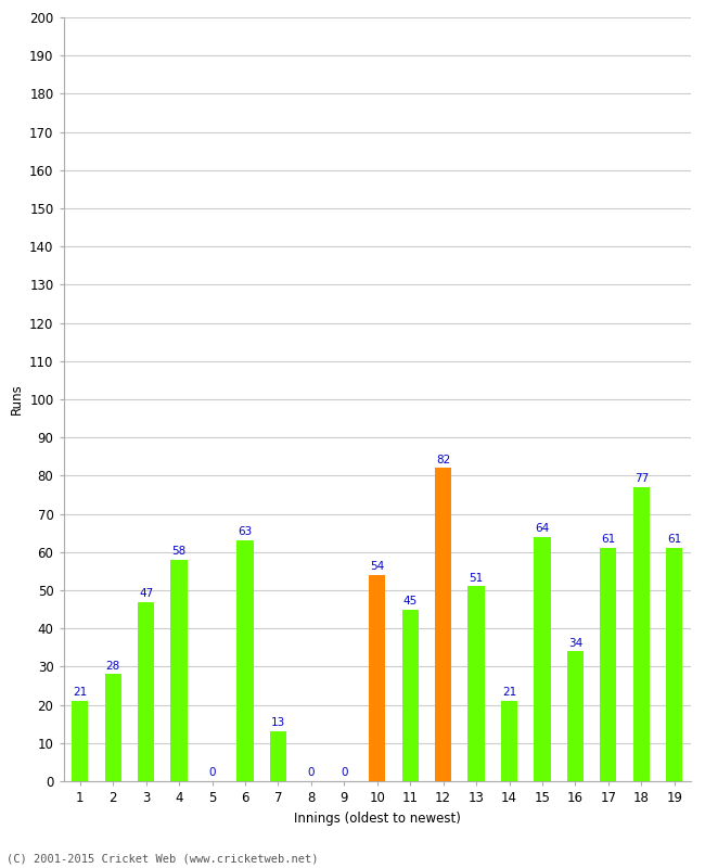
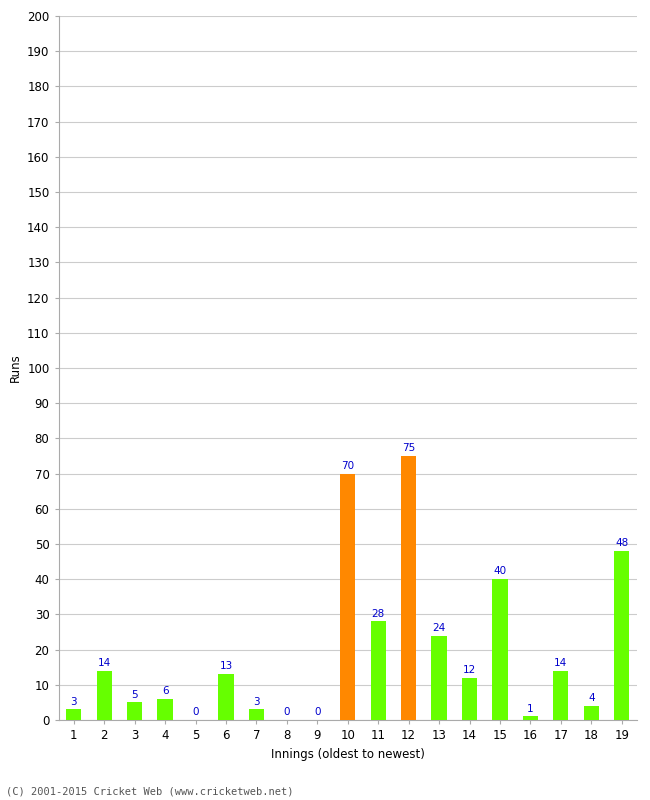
1: 21 -> 3
2: 28 -> 14
3: 47 -> 5
4: 58 -> 6
6: 63 -> 13
7: 13 -> 3
10: 54 -> 70
11: 45 -> 28
12: 82 -> 75
13: 51 -> 24
14: 21 -> 12
15: 64 -> 40
16: 34 -> 1
17: 61 -> 14
18: 77 -> 4
19: 61 -> 48
